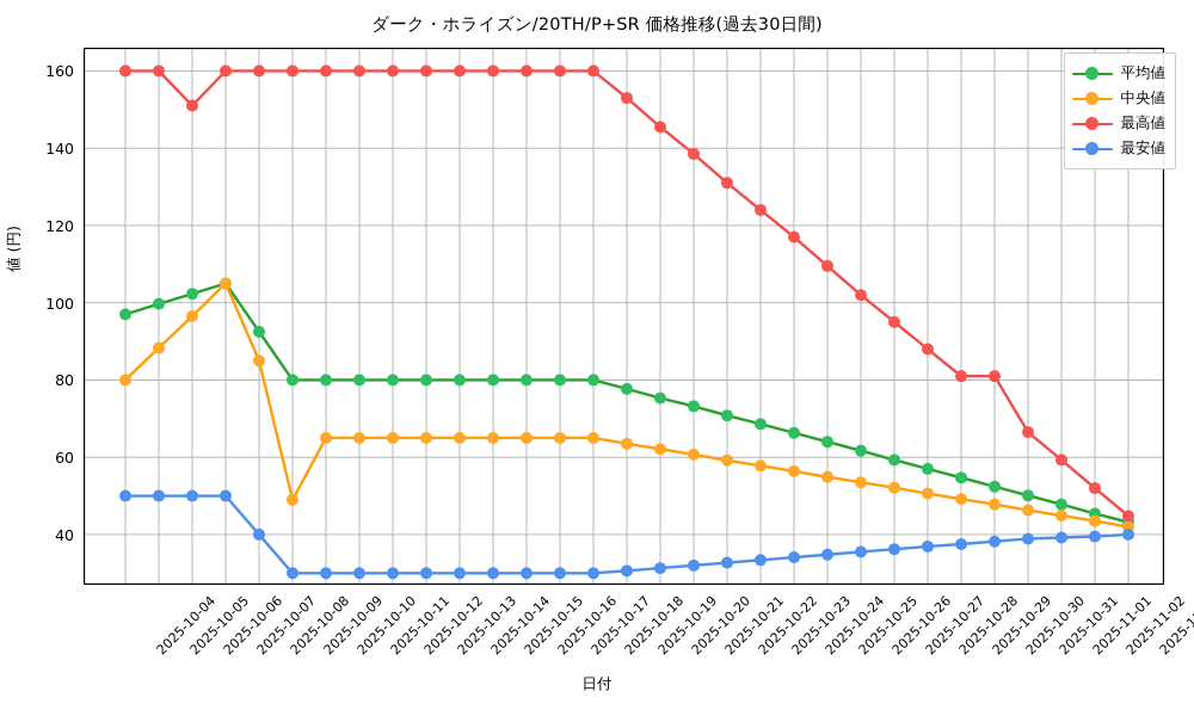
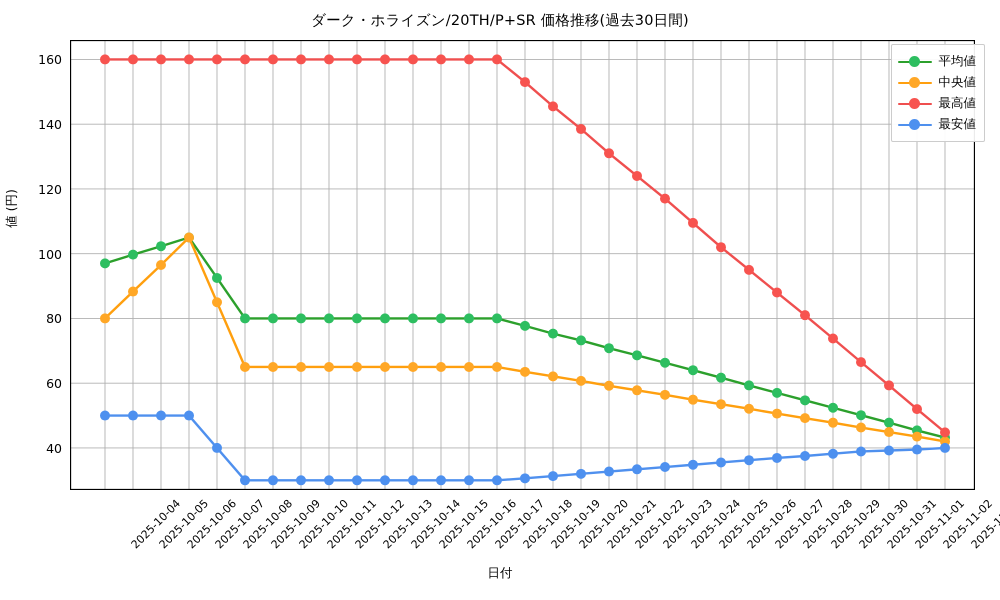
最高値/2025-10-06: 151 -> 160
中央値/2025-10-09: 49 -> 65
最高値/2025-10-30: 81 -> 74
